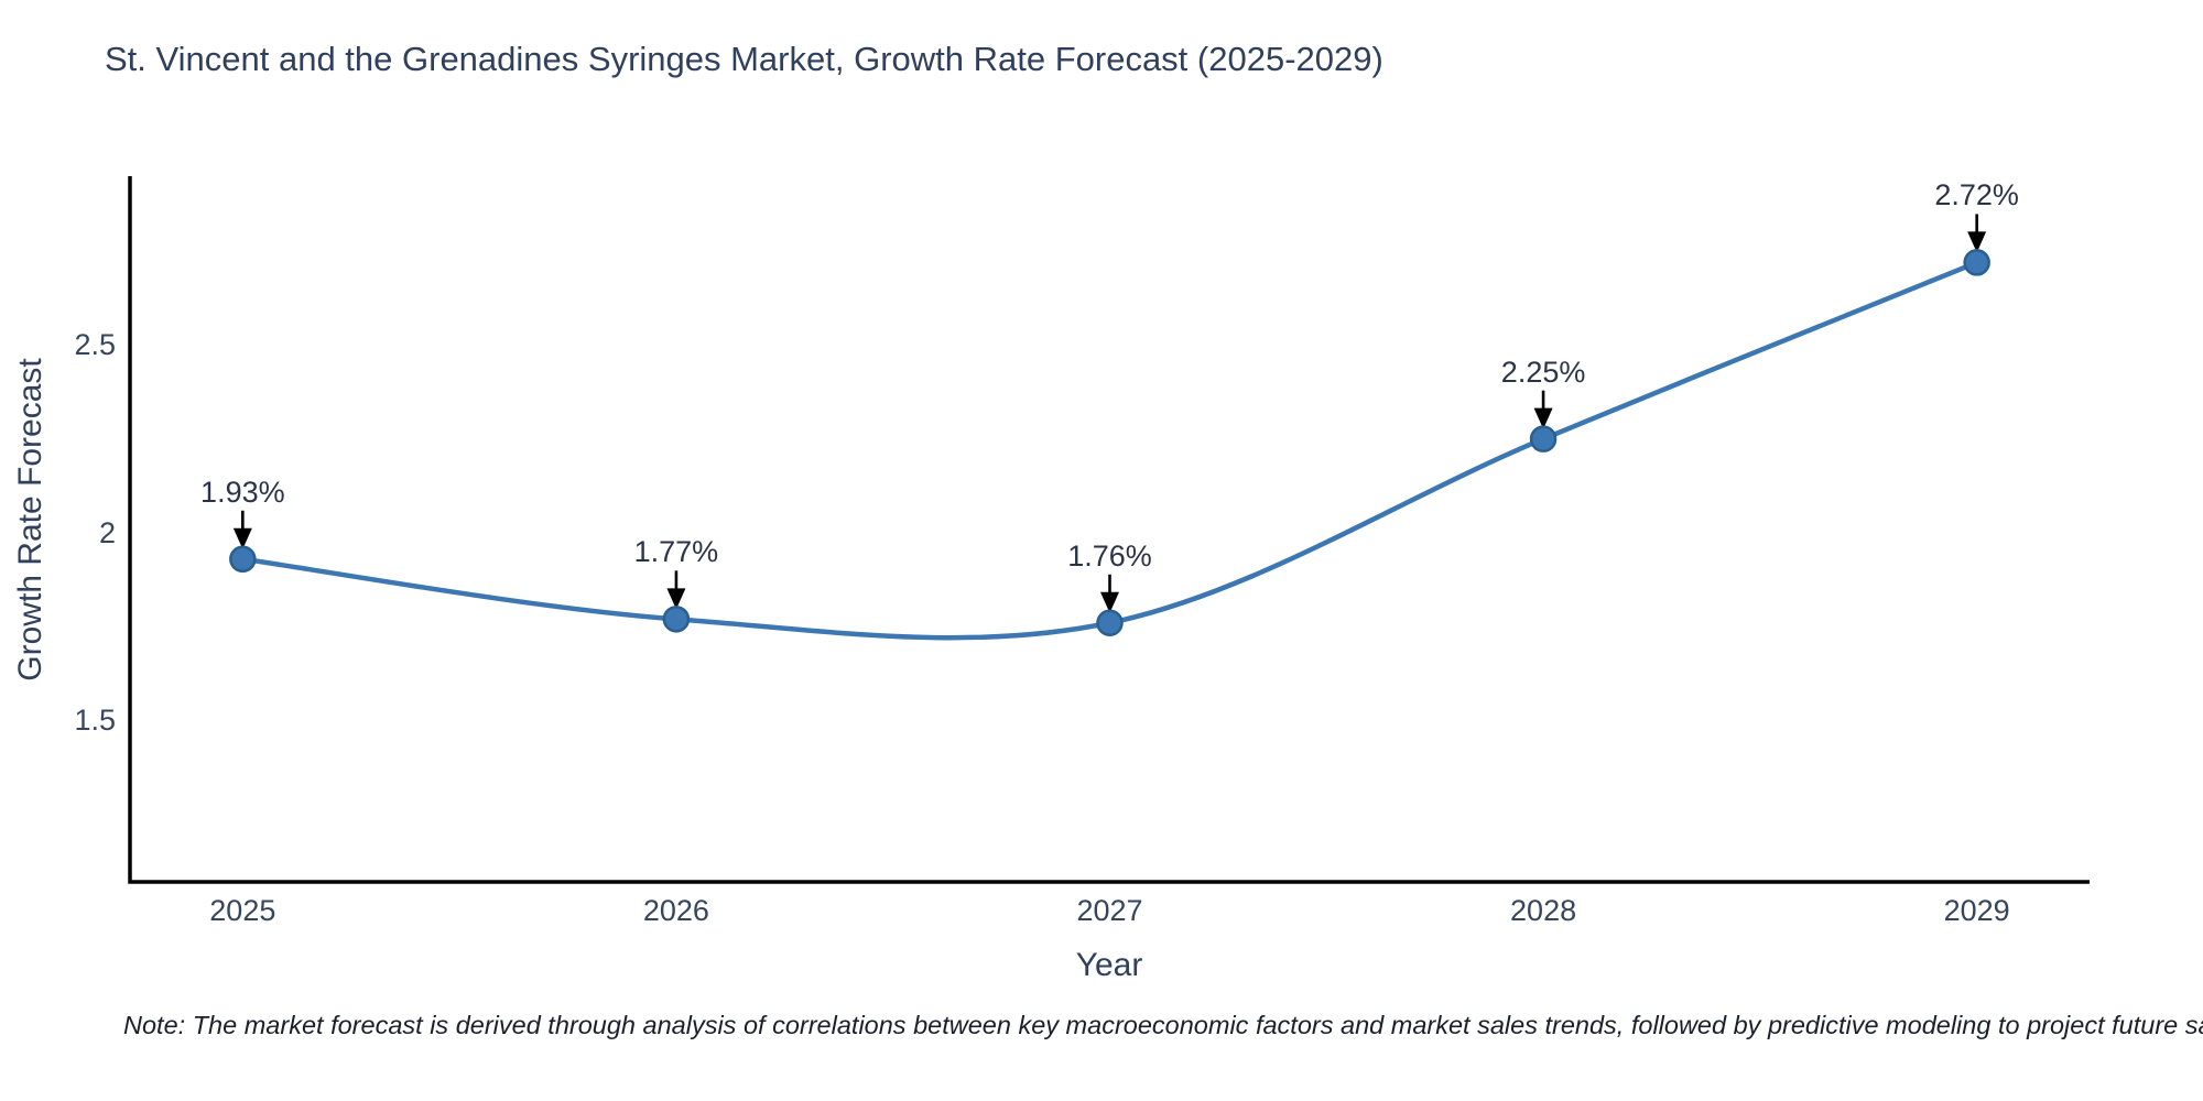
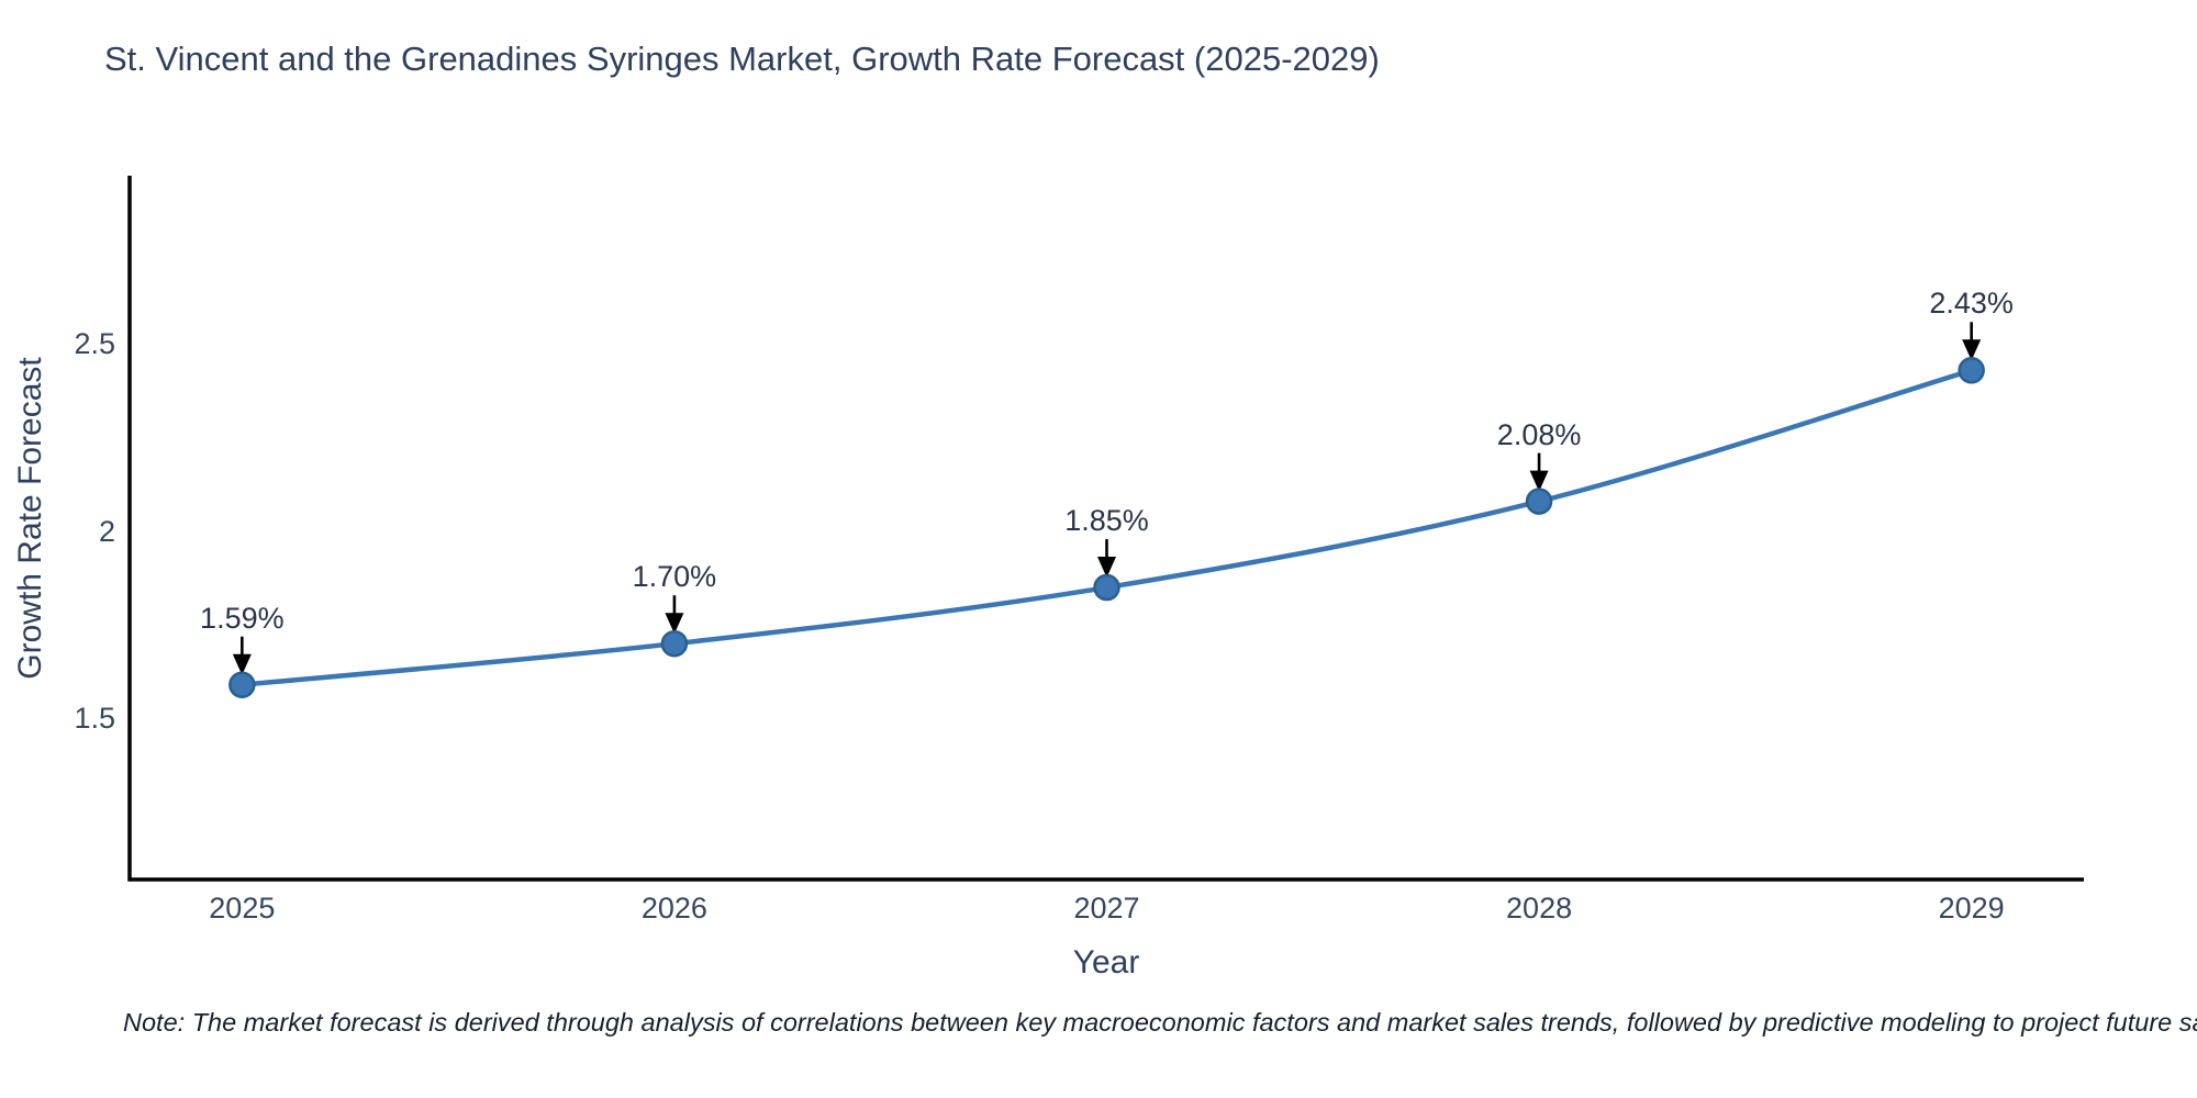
2025: 1.93% -> 1.59%
2026: 1.77% -> 1.70%
2027: 1.76% -> 1.85%
2028: 2.25% -> 2.08%
2029: 2.72% -> 2.43%
